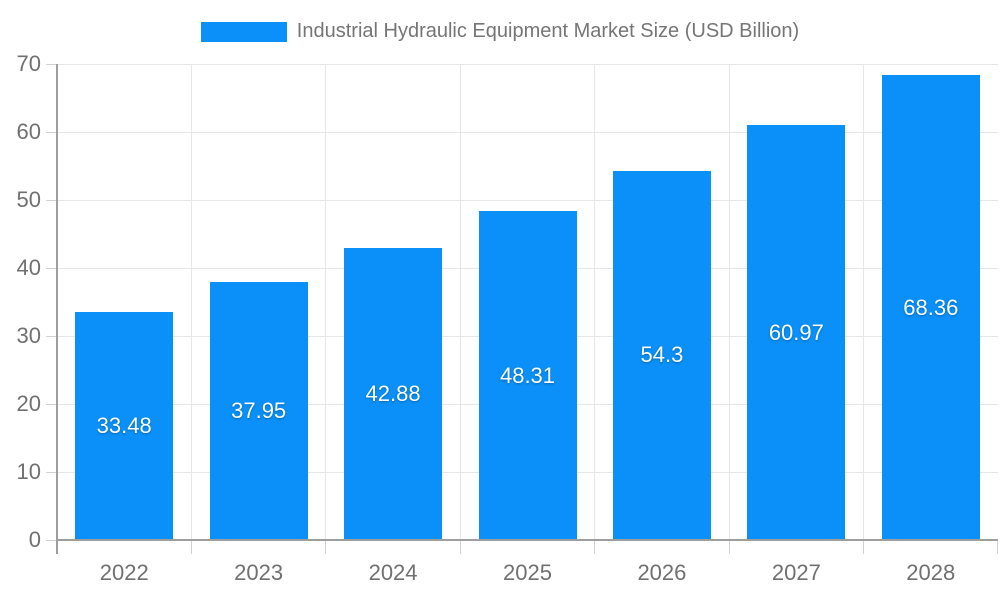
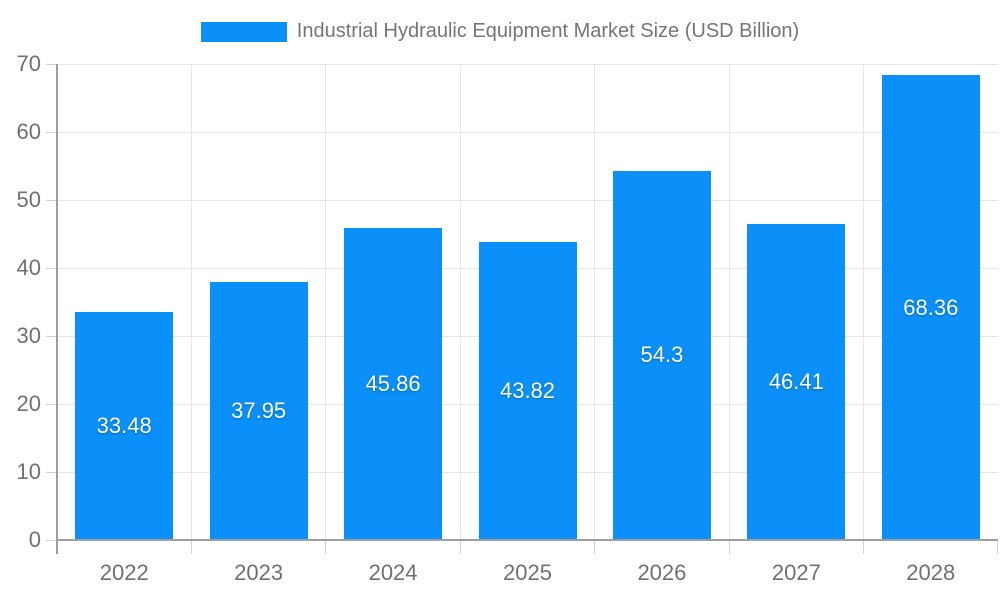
2024: 42.88 -> 45.86
2025: 48.31 -> 43.82
2027: 60.97 -> 46.41
